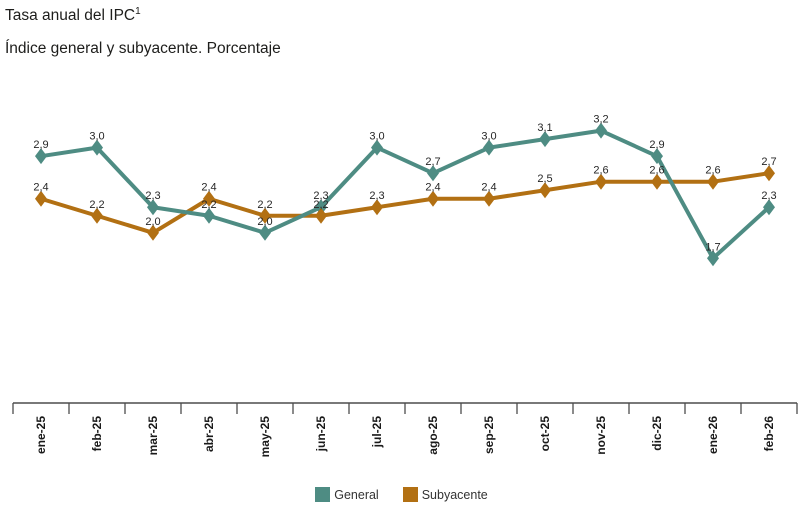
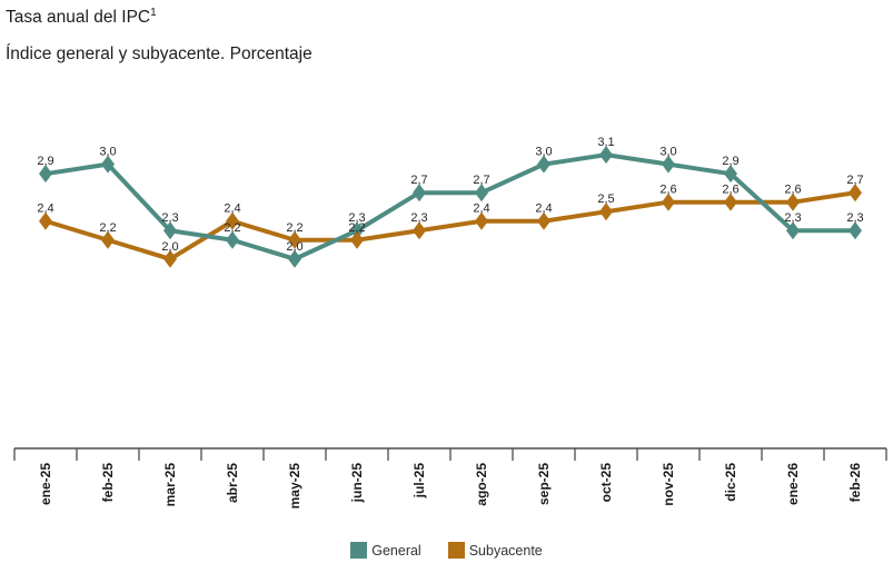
General/jul-25: 3,0 -> 2,7
General/nov-25: 3,2 -> 3,0
General/ene-26: 1,7 -> 2,3
